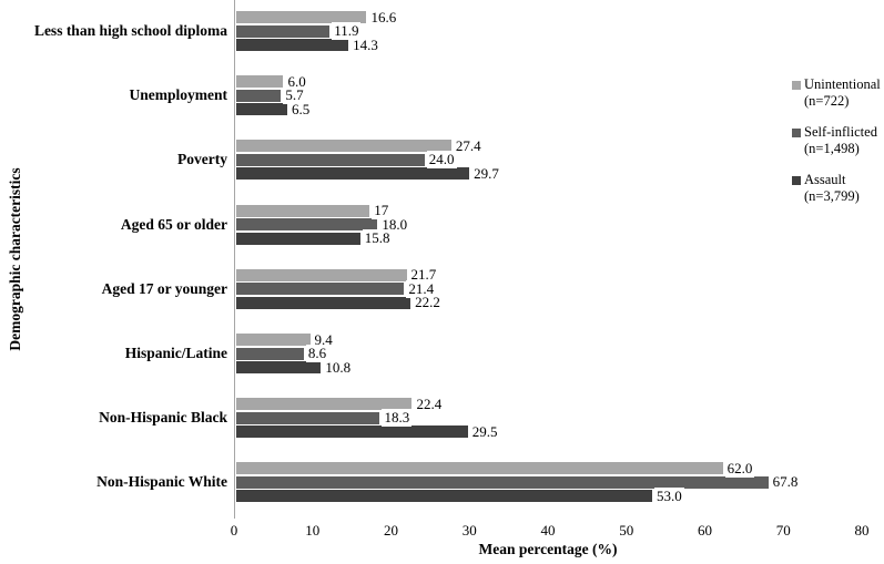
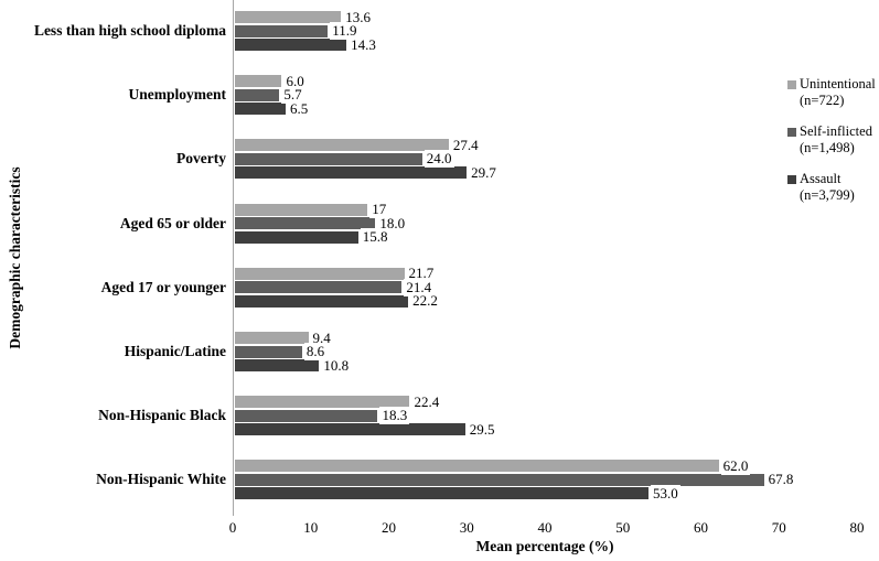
Unintentional (n=722)/Less than high school diploma: 16.6 -> 13.6
